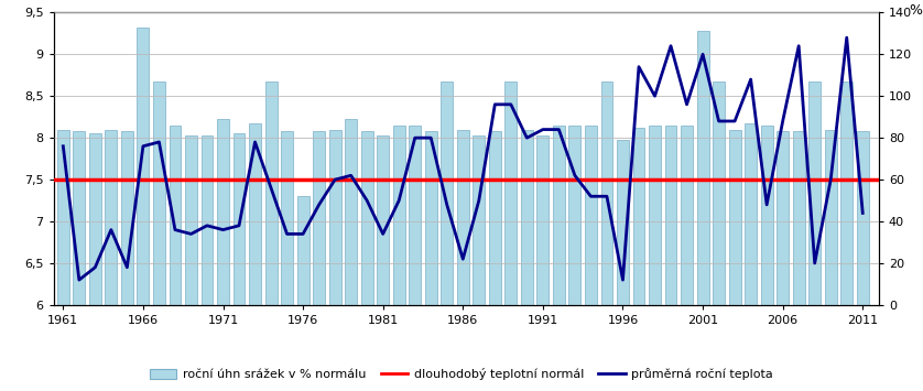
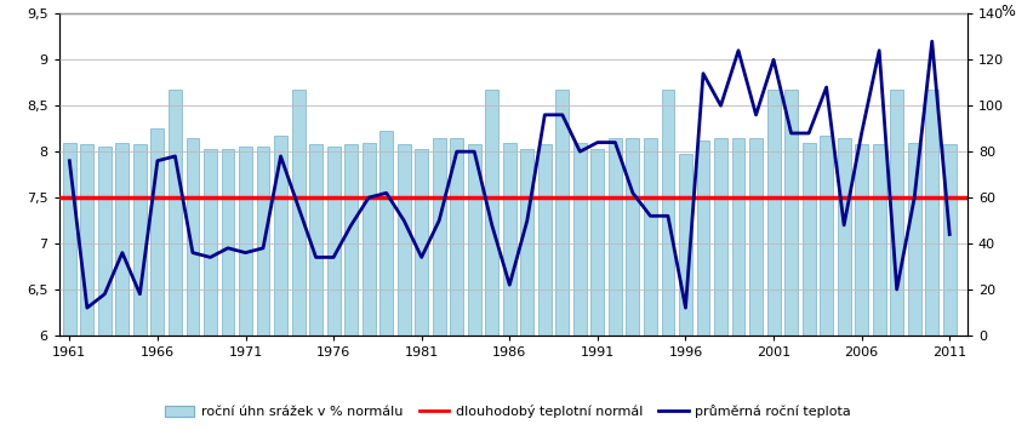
roční úhn srážek v % normálu/1966: 133 -> 90
roční úhn srážek v % normálu/1971: 89 -> 82
roční úhn srážek v % normálu/1976: 52 -> 82
roční úhn srážek v % normálu/2001: 131 -> 107
